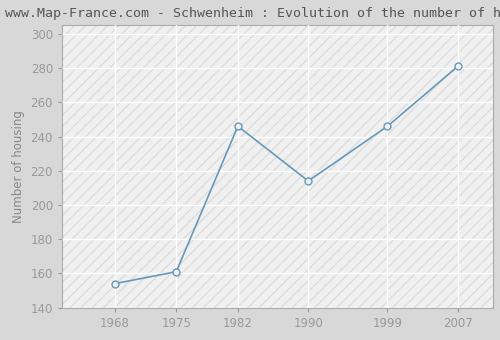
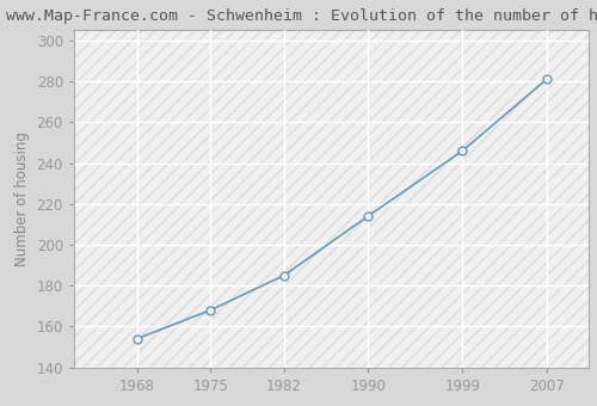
1975: 161 -> 168
1982: 246 -> 185
